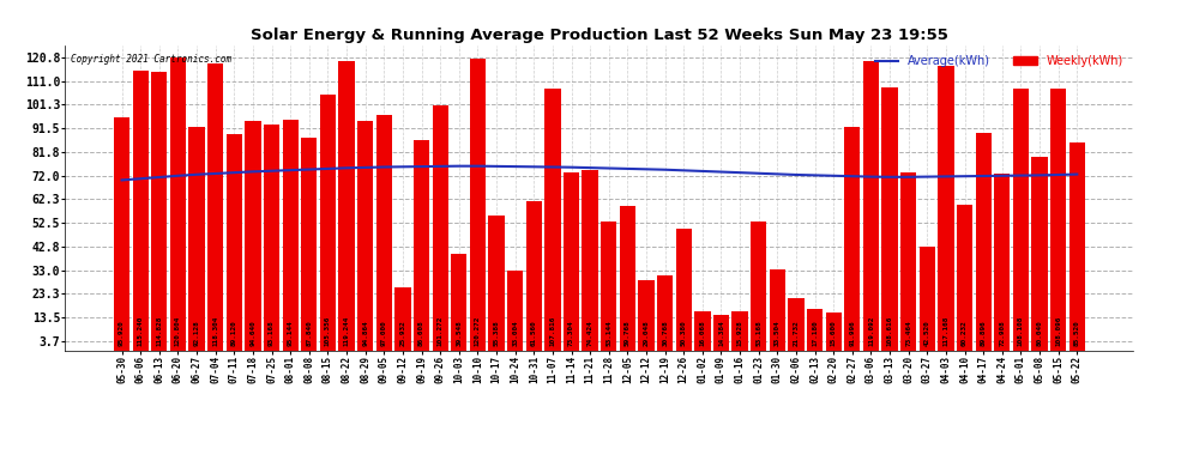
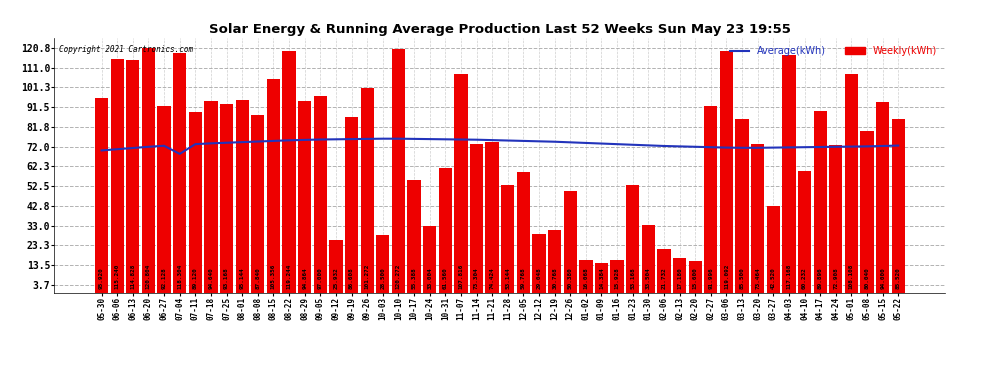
Average(kWh)/07-04: 72.9 -> 68.5
Weekly(kWh)/10-03: 39.5 -> 28.5
Weekly(kWh)/03-13: 108.6 -> 85.5
Weekly(kWh)/05-15: 108.1 -> 94.0
